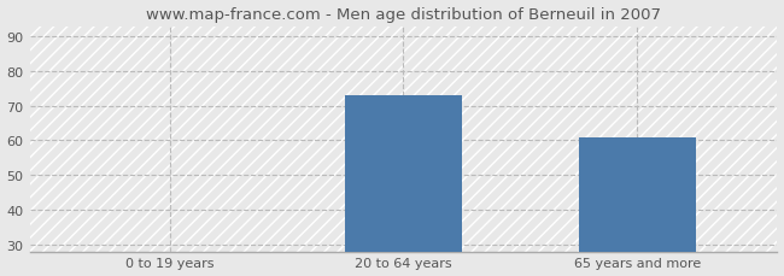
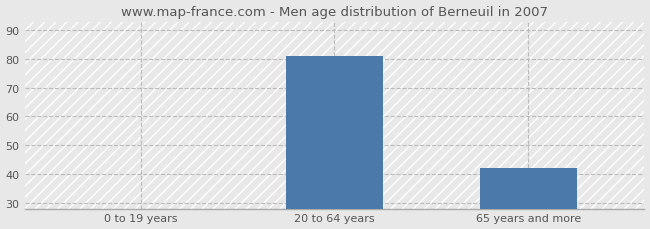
20 to 64 years: 73 -> 81
65 years and more: 61 -> 42
